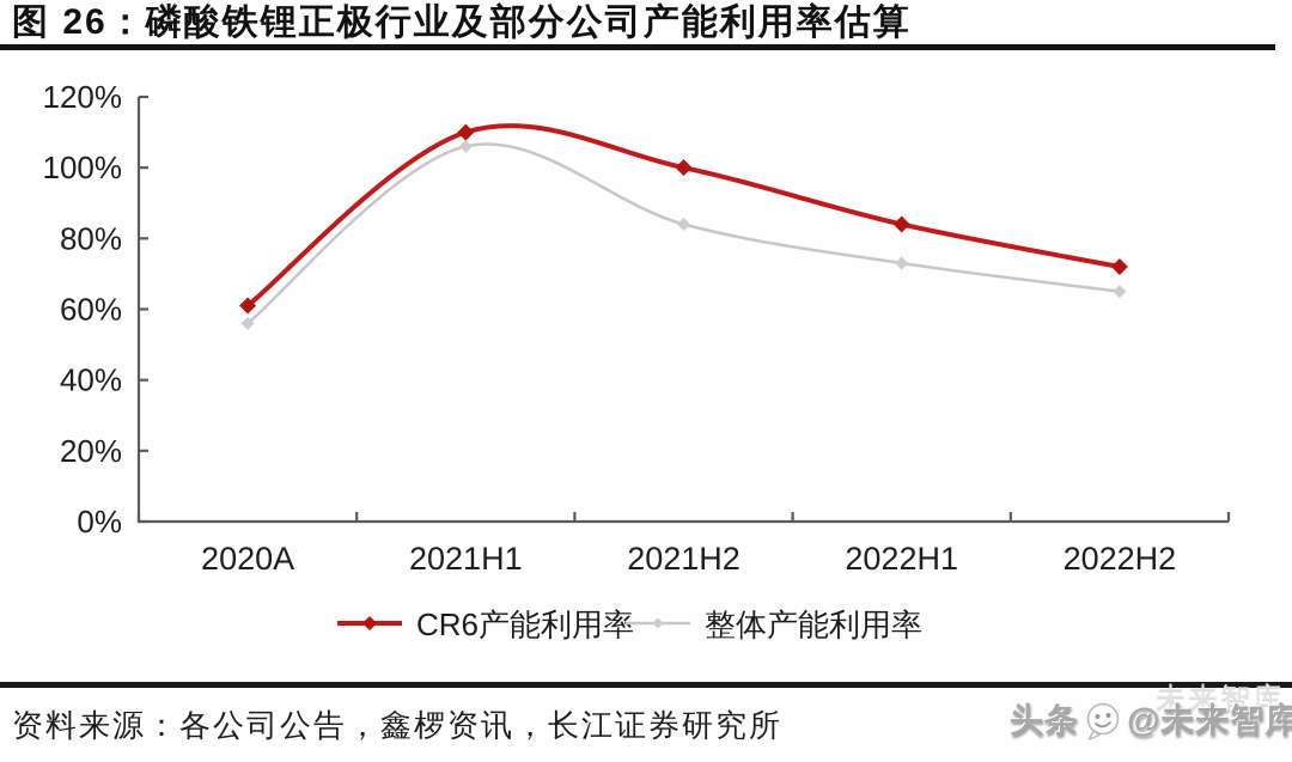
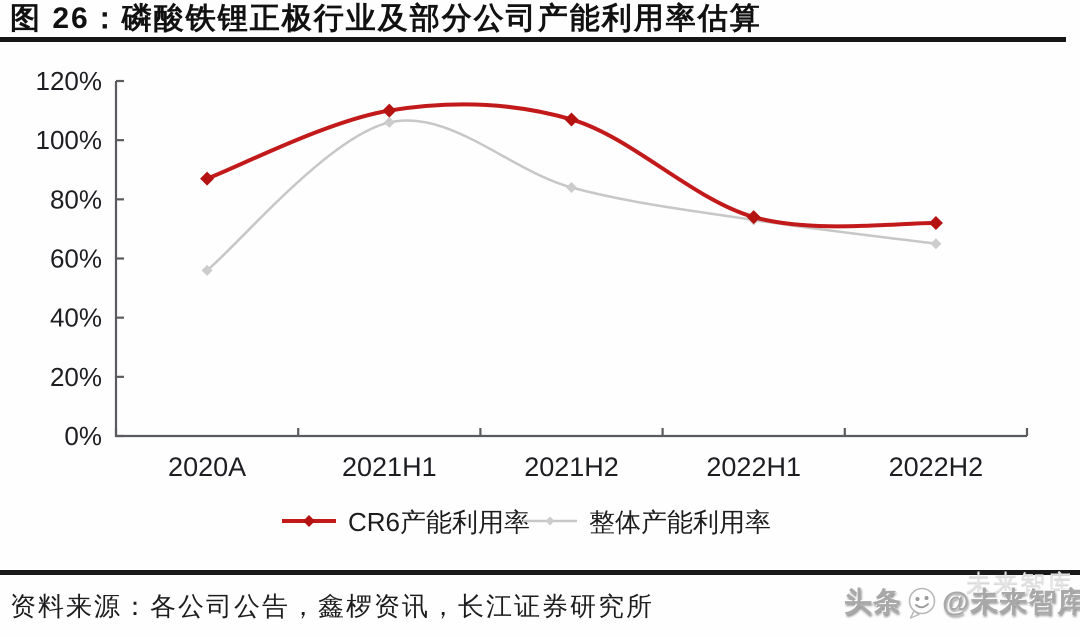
CR6产能利用率/2020A: 61% -> 87%
CR6产能利用率/2021H2: 100% -> 107%
CR6产能利用率/2022H1: 84% -> 74%
